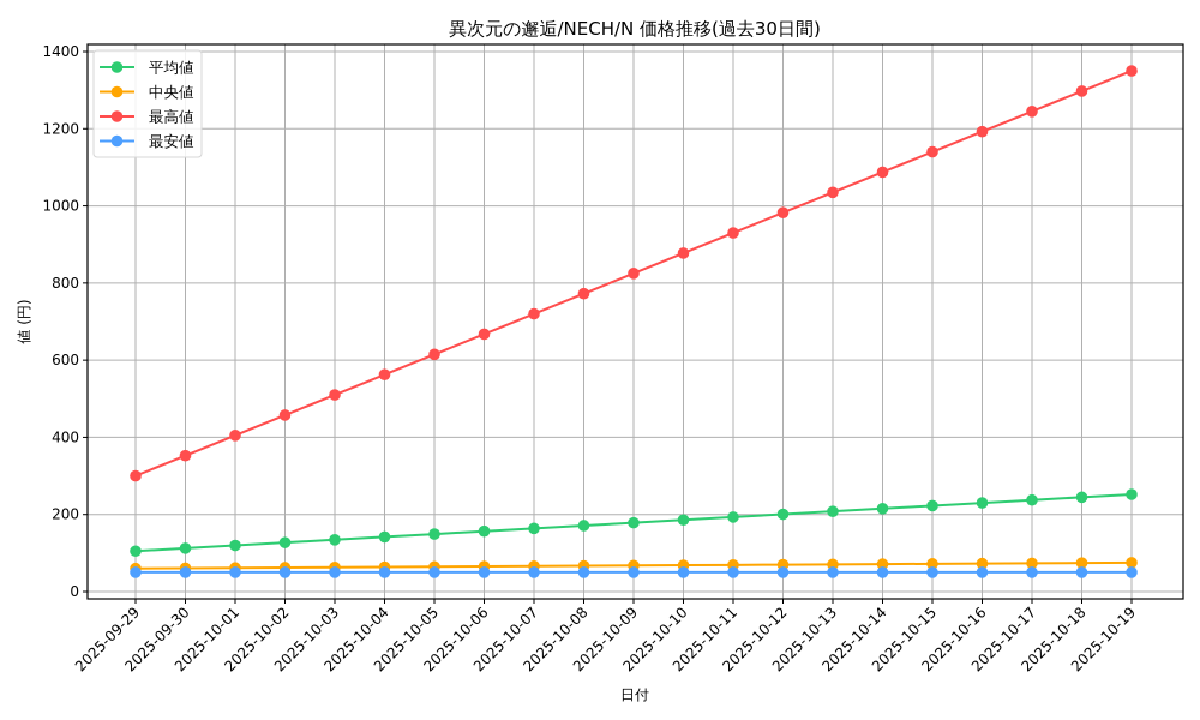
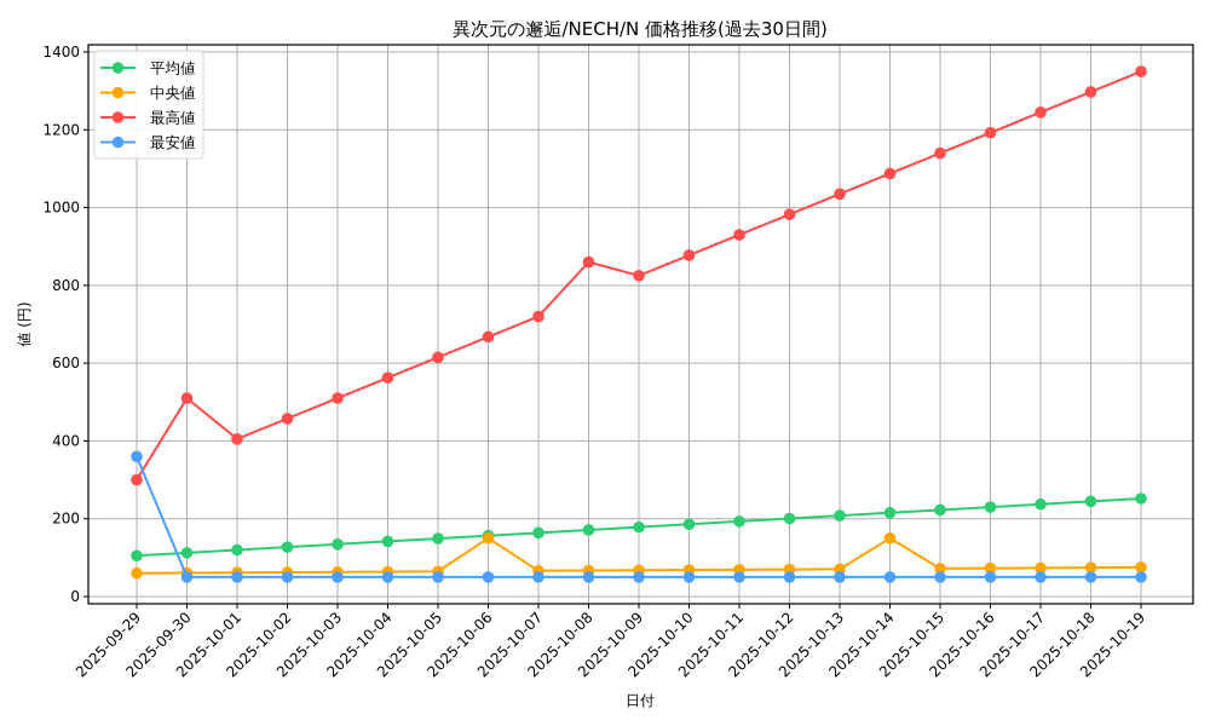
最安値/2025-09-29: 50 -> 360
最高値/2025-09-30: 350 -> 510
中央値/2025-10-06: 70 -> 150
最高値/2025-10-08: 770 -> 860
中央値/2025-10-14: 70 -> 150
